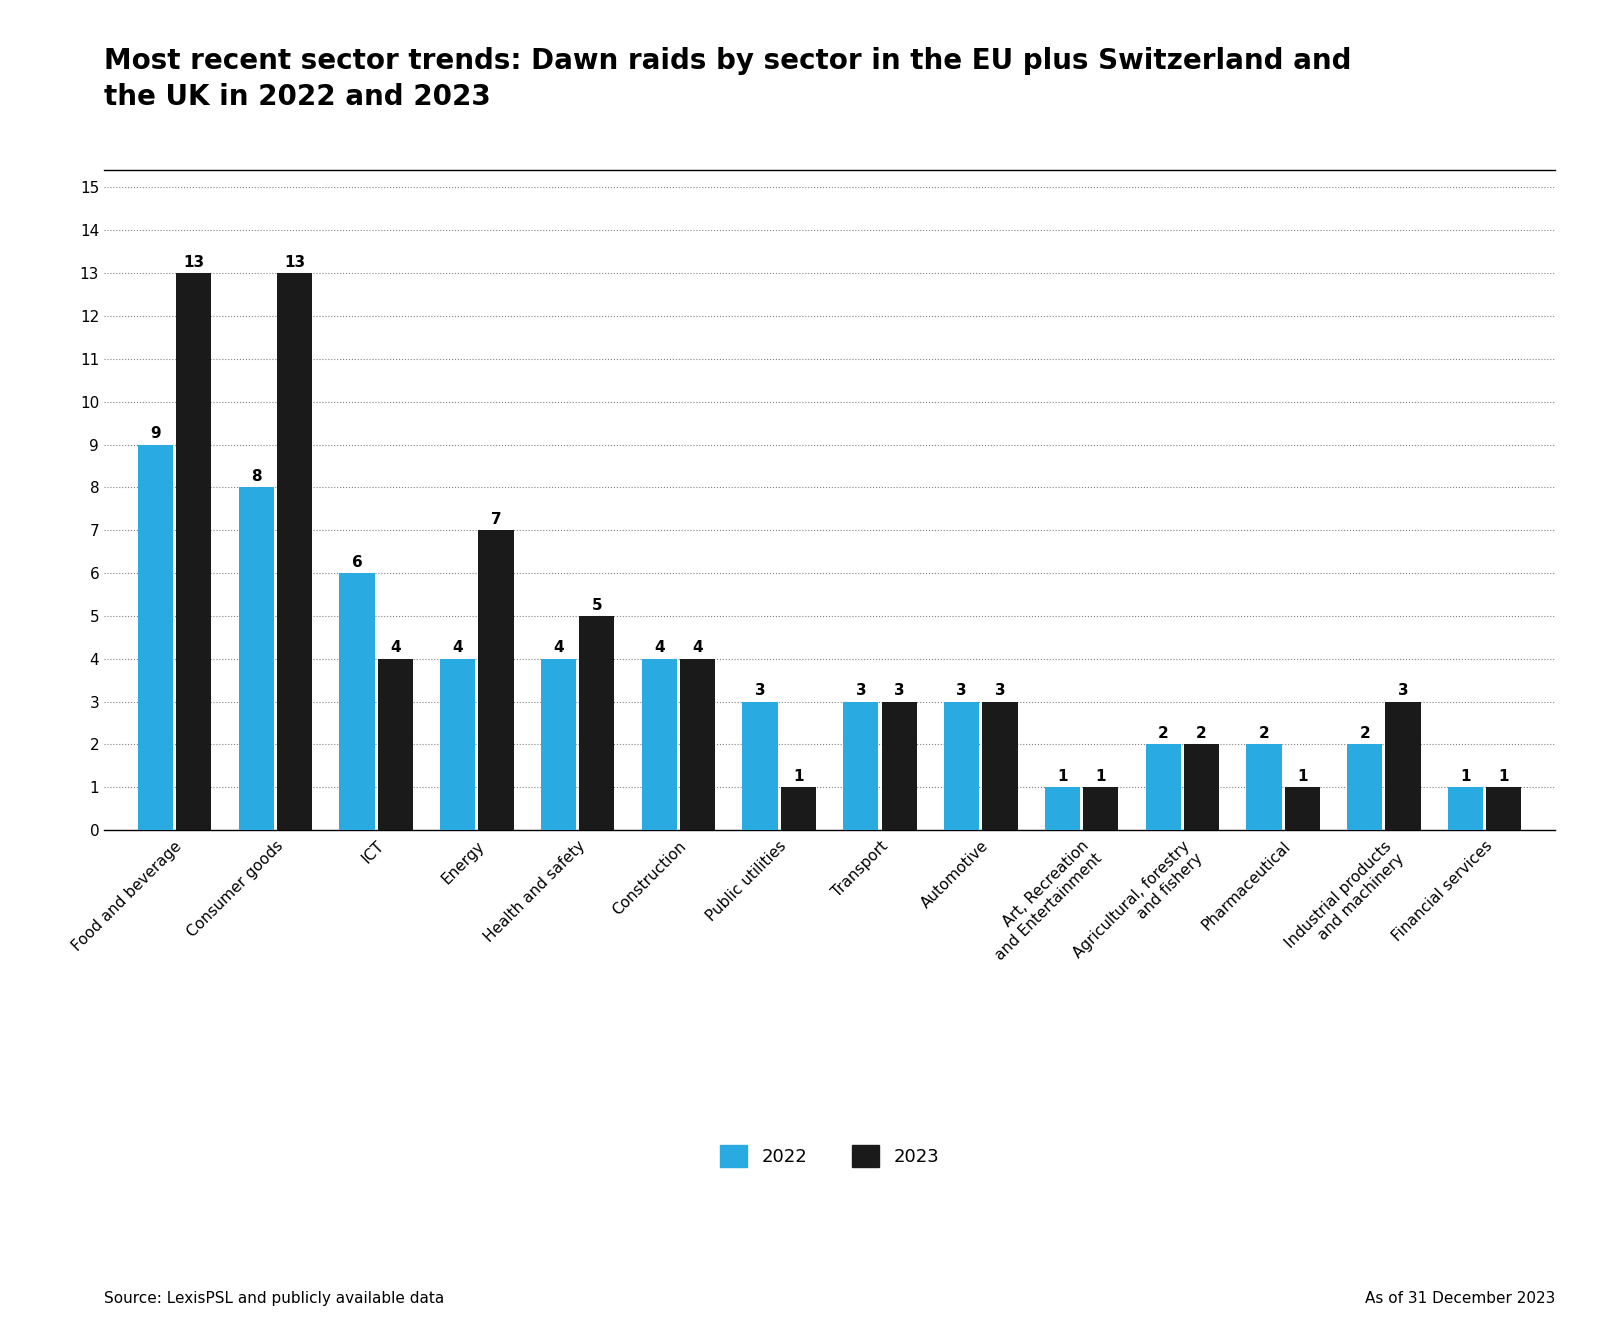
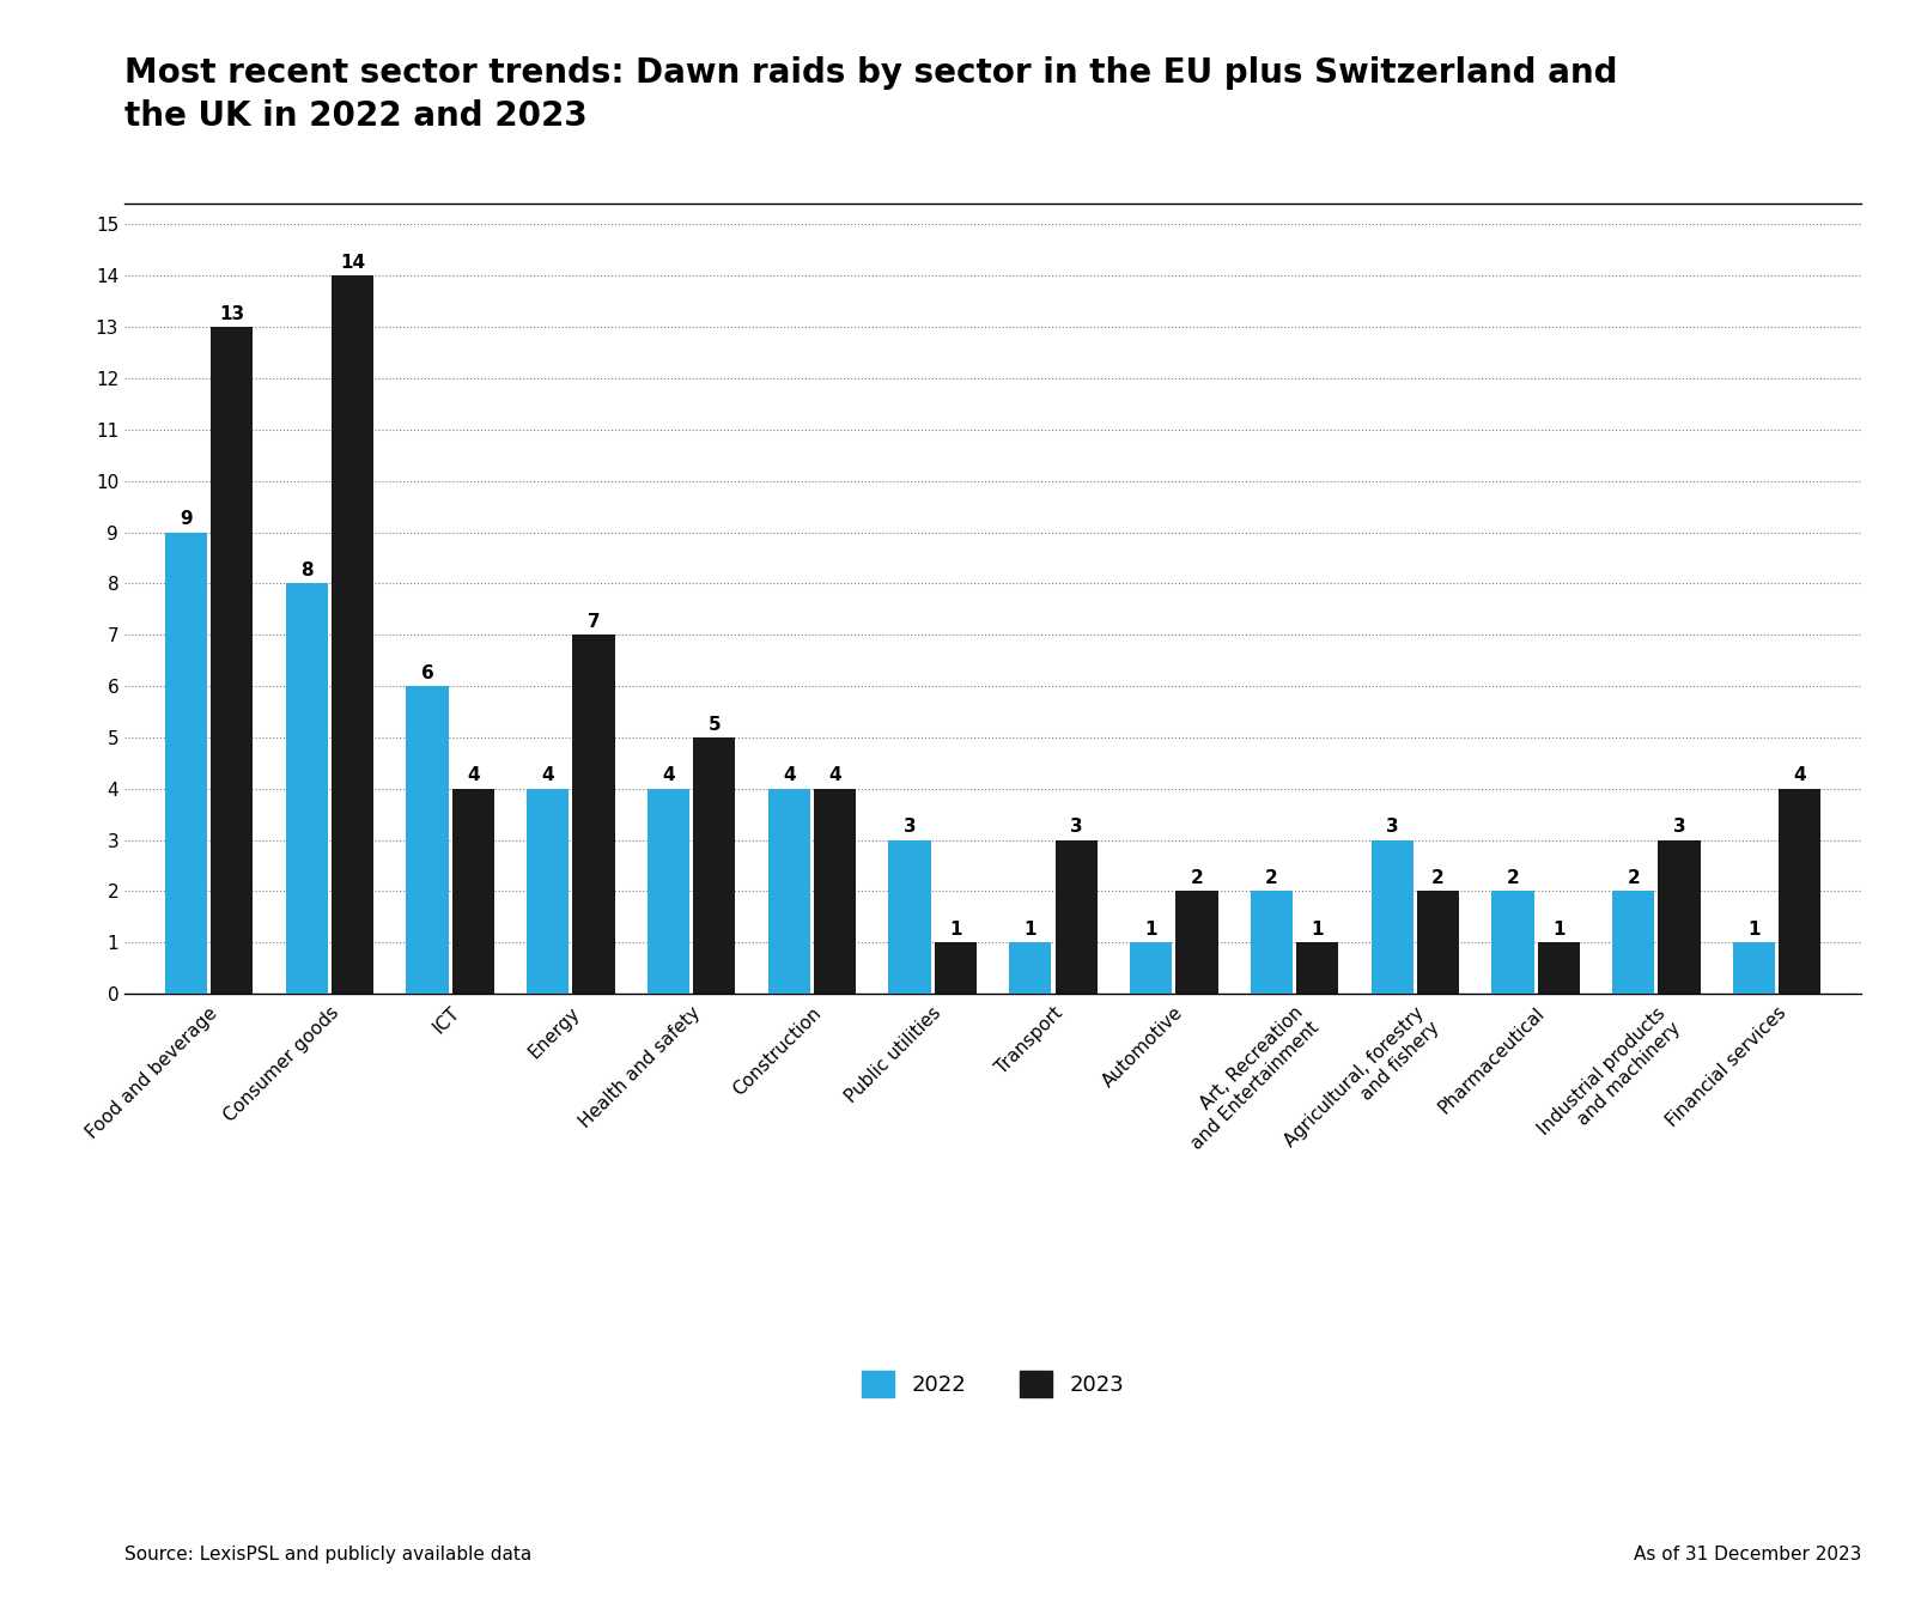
2023/Consumer goods: 13 -> 14
2022/Transport: 3 -> 1
2022/Automotive: 3 -> 1
2023/Automotive: 3 -> 2
2022/Art, Recreation and Entertainment: 1 -> 2
2022/Agricultural, forestry and fishery: 2 -> 3
2023/Financial services: 1 -> 4
